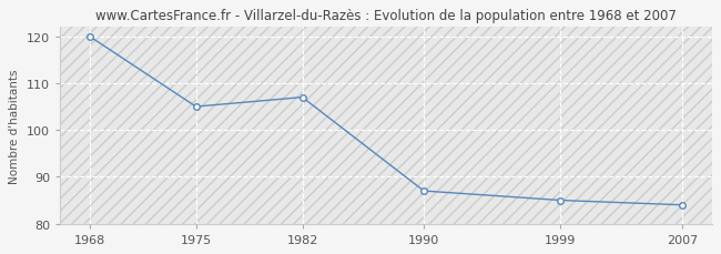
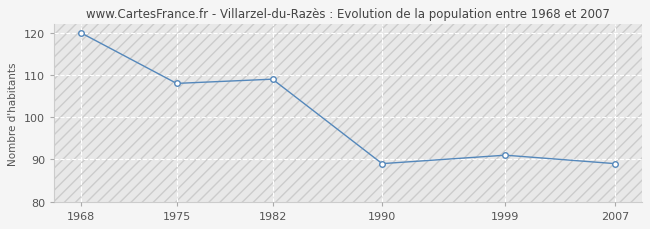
1975: 105 -> 108
1982: 107 -> 109
1990: 87 -> 89
1999: 85 -> 91
2007: 84 -> 89
